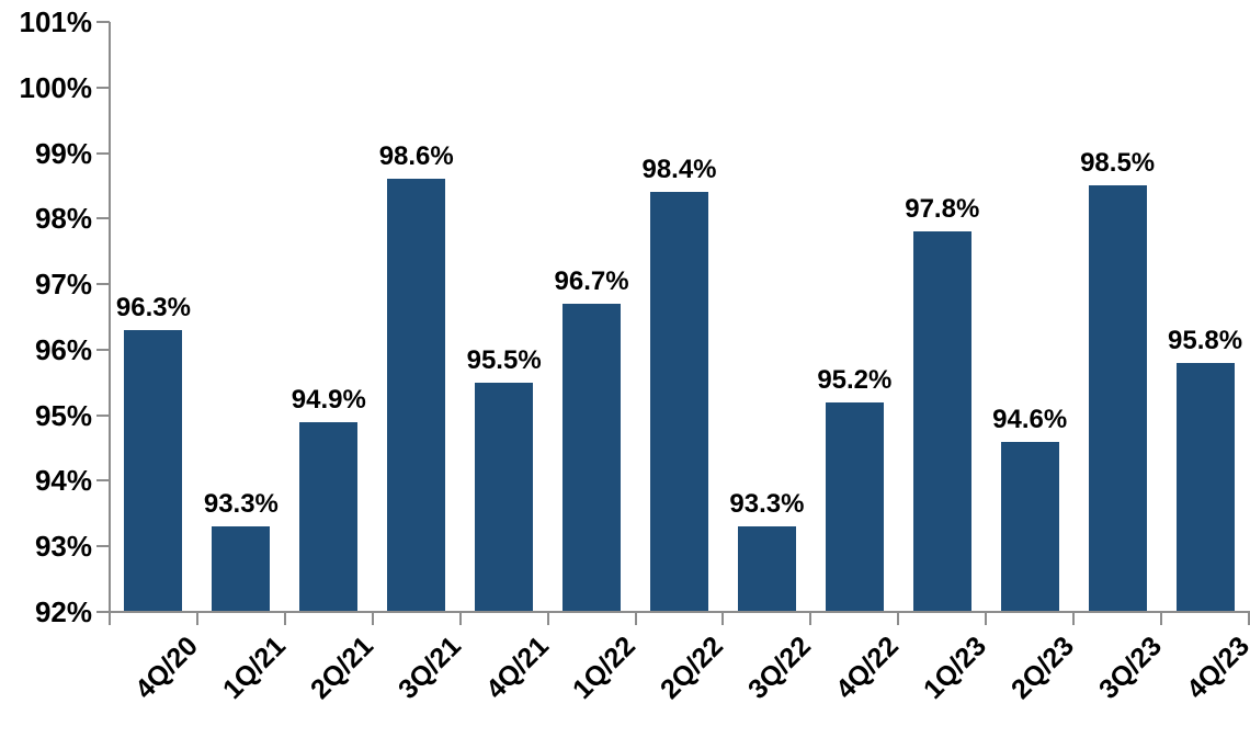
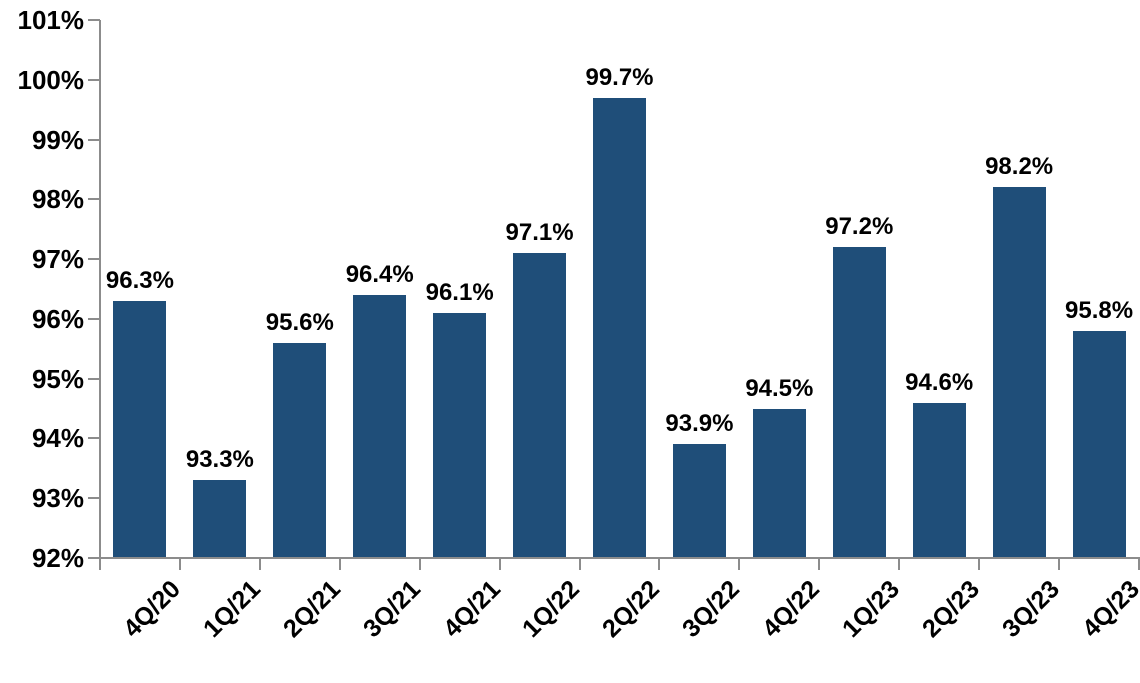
2Q/21: 94.9% -> 95.6%
3Q/21: 98.6% -> 96.4%
4Q/21: 95.5% -> 96.1%
1Q/22: 96.7% -> 97.1%
2Q/22: 98.4% -> 99.7%
3Q/22: 93.3% -> 93.9%
4Q/22: 95.2% -> 94.5%
1Q/23: 97.8% -> 97.2%
3Q/23: 98.5% -> 98.2%
